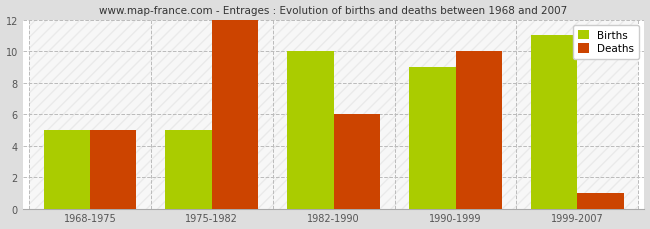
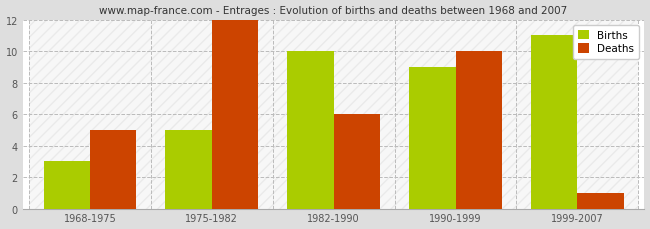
Births/1968-1975: 5 -> 3
